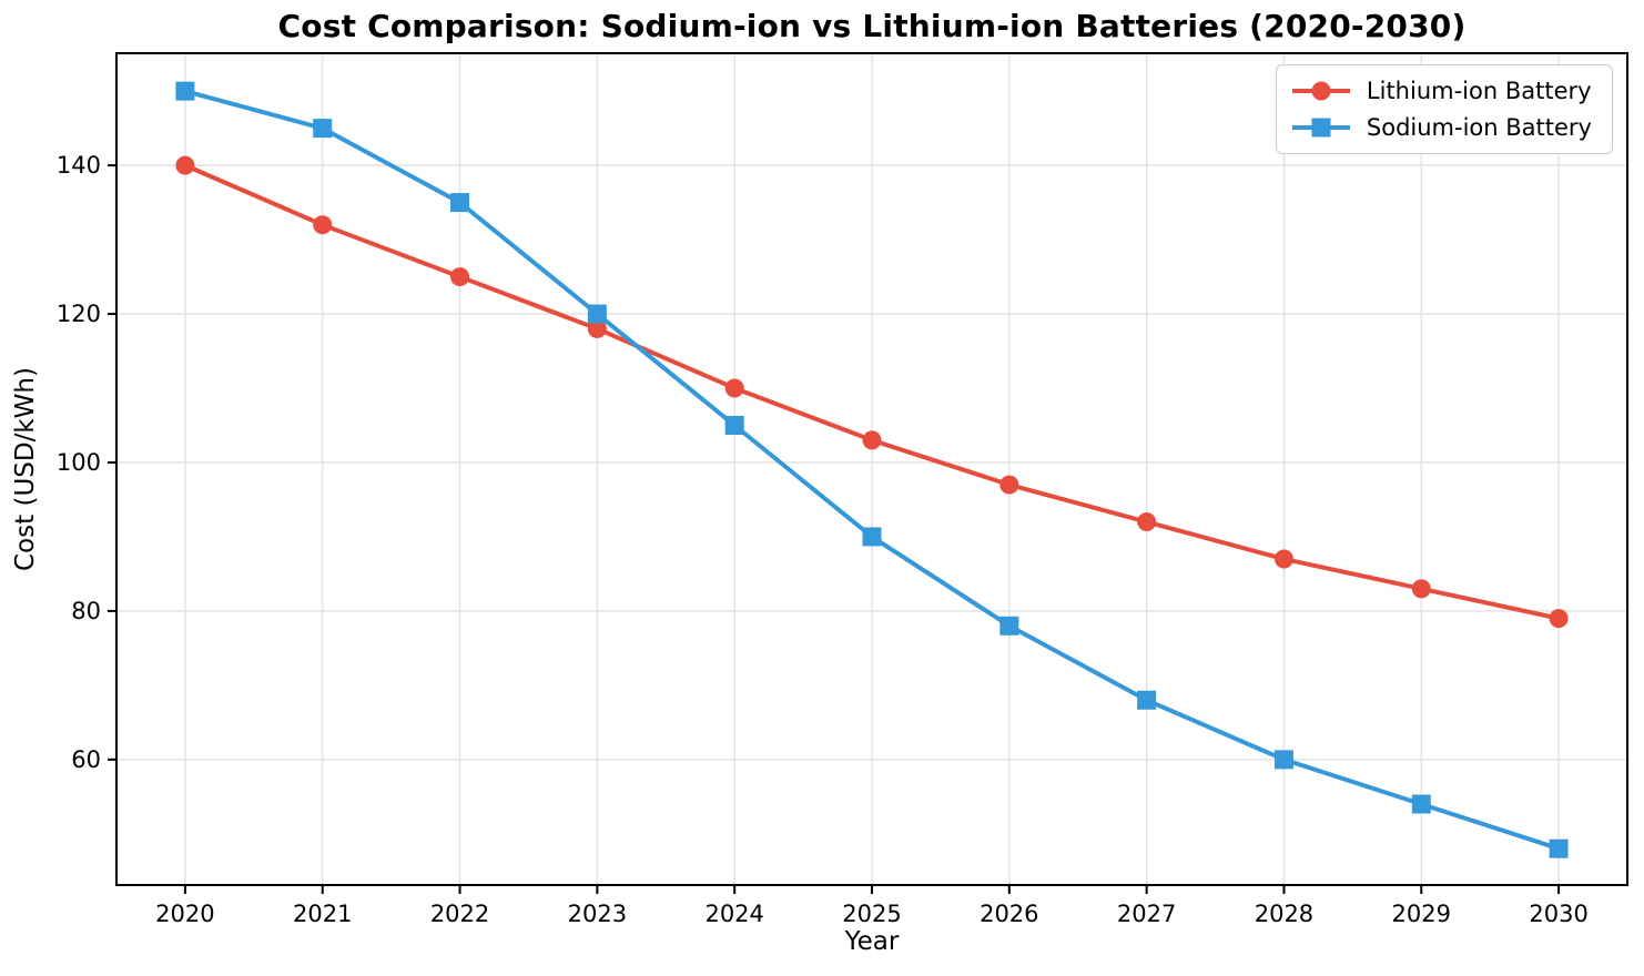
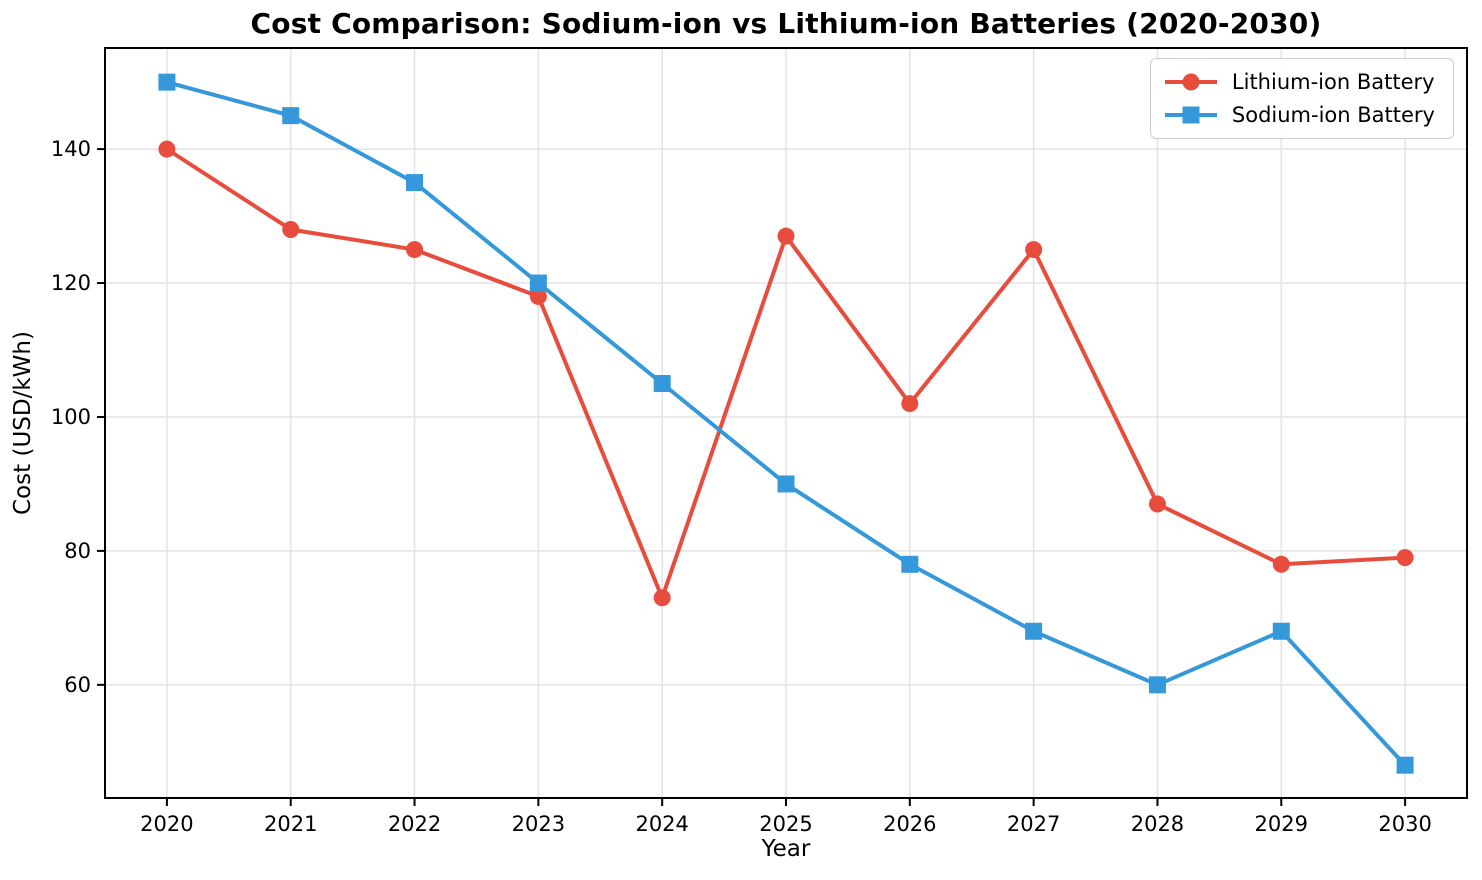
Lithium-ion Battery/2021: 132 -> 128
Lithium-ion Battery/2024: 110 -> 73
Lithium-ion Battery/2025: 103 -> 127
Lithium-ion Battery/2026: 97 -> 102
Lithium-ion Battery/2027: 92 -> 125
Lithium-ion Battery/2029: 83 -> 78
Sodium-ion Battery/2029: 54 -> 68
